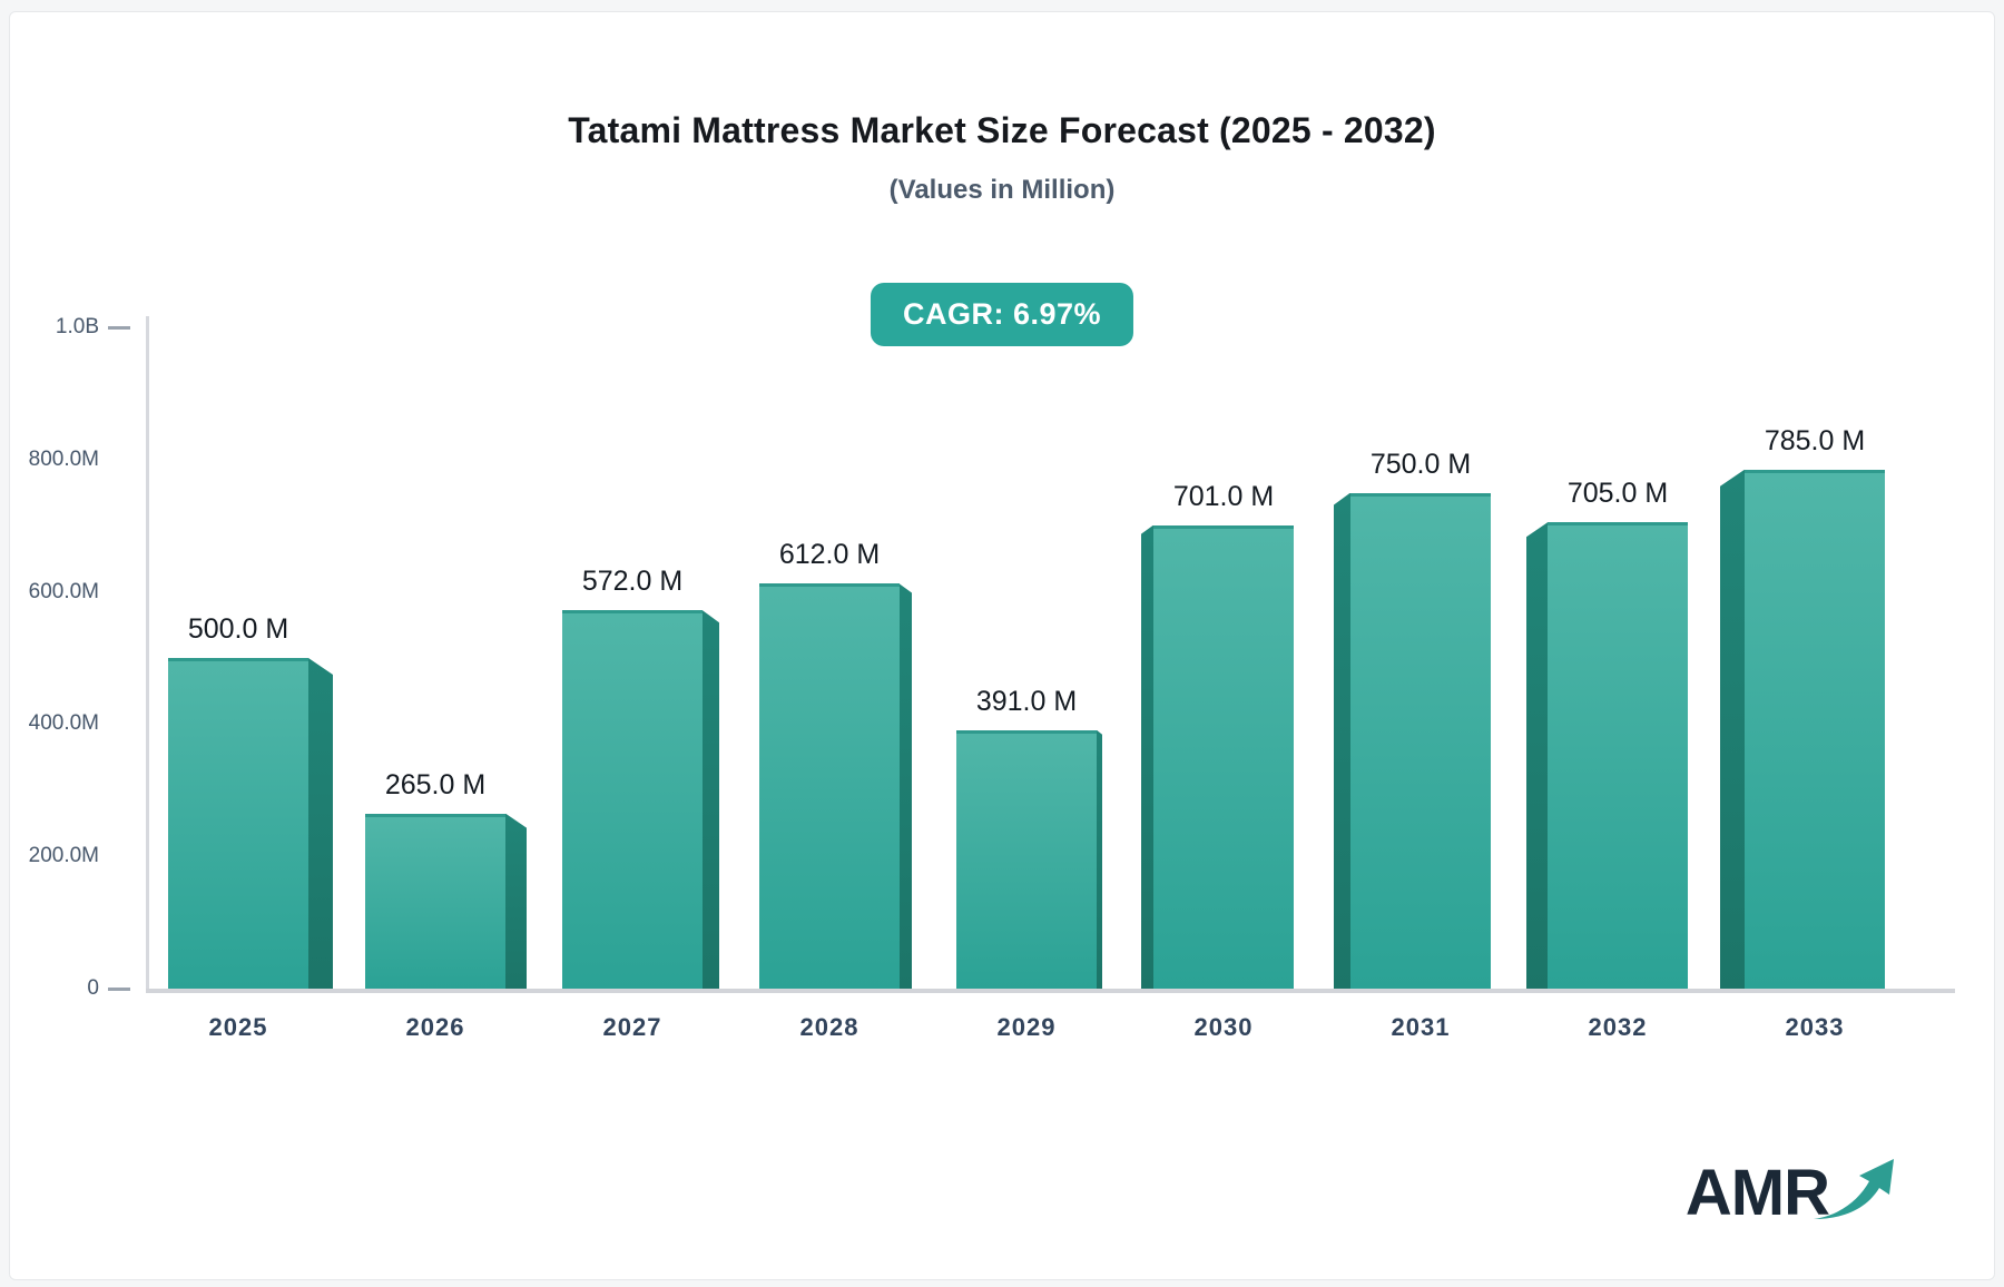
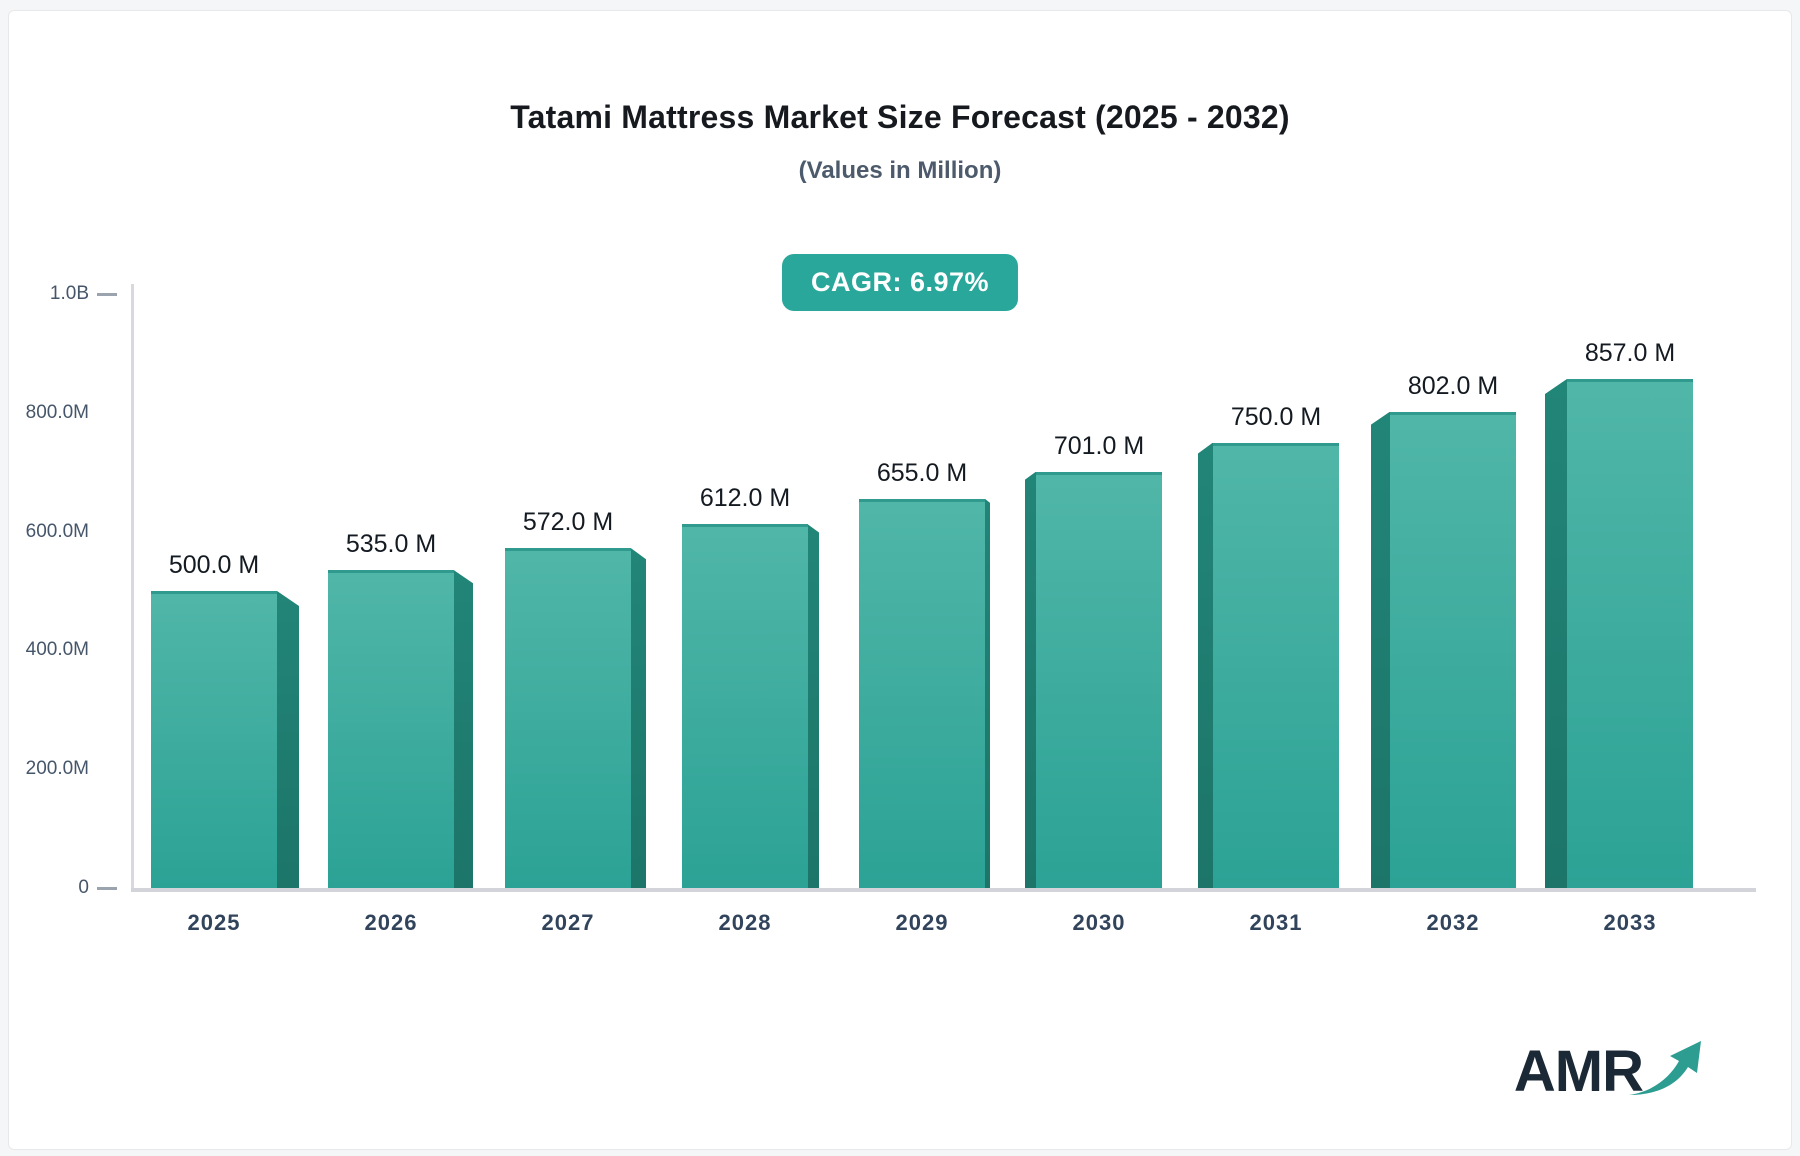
2026: 265.0 -> 535.0
2029: 391.0 -> 655.0
2032: 705.0 -> 802.0
2033: 785.0 -> 857.0
